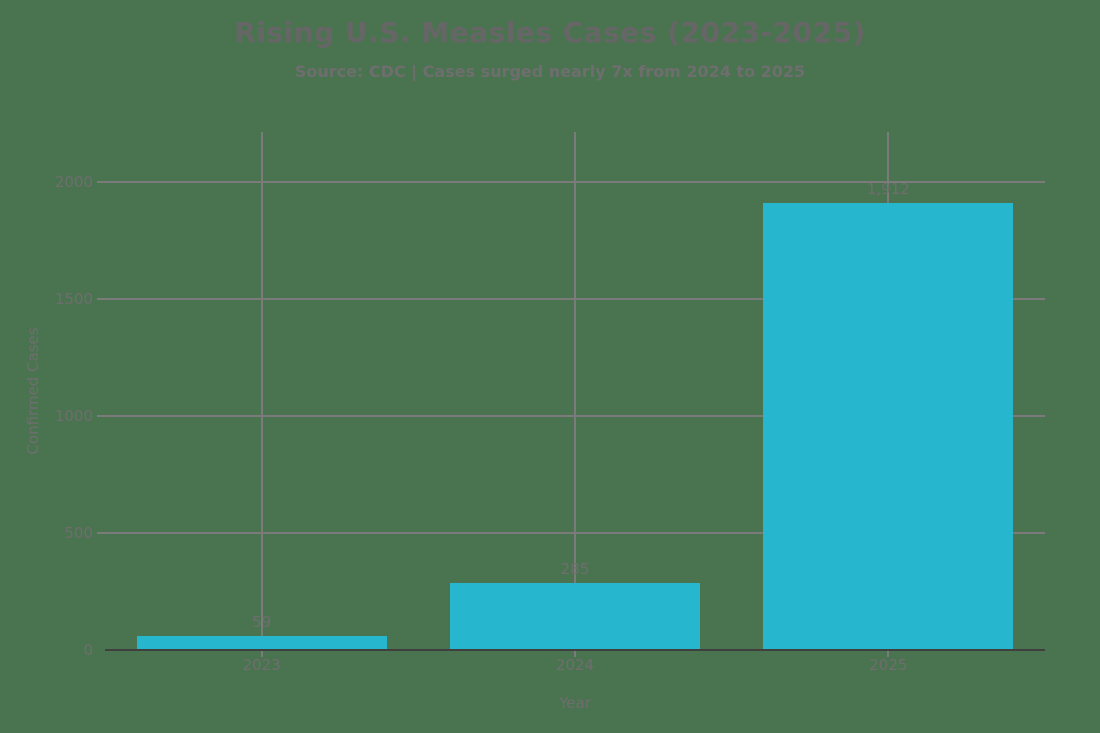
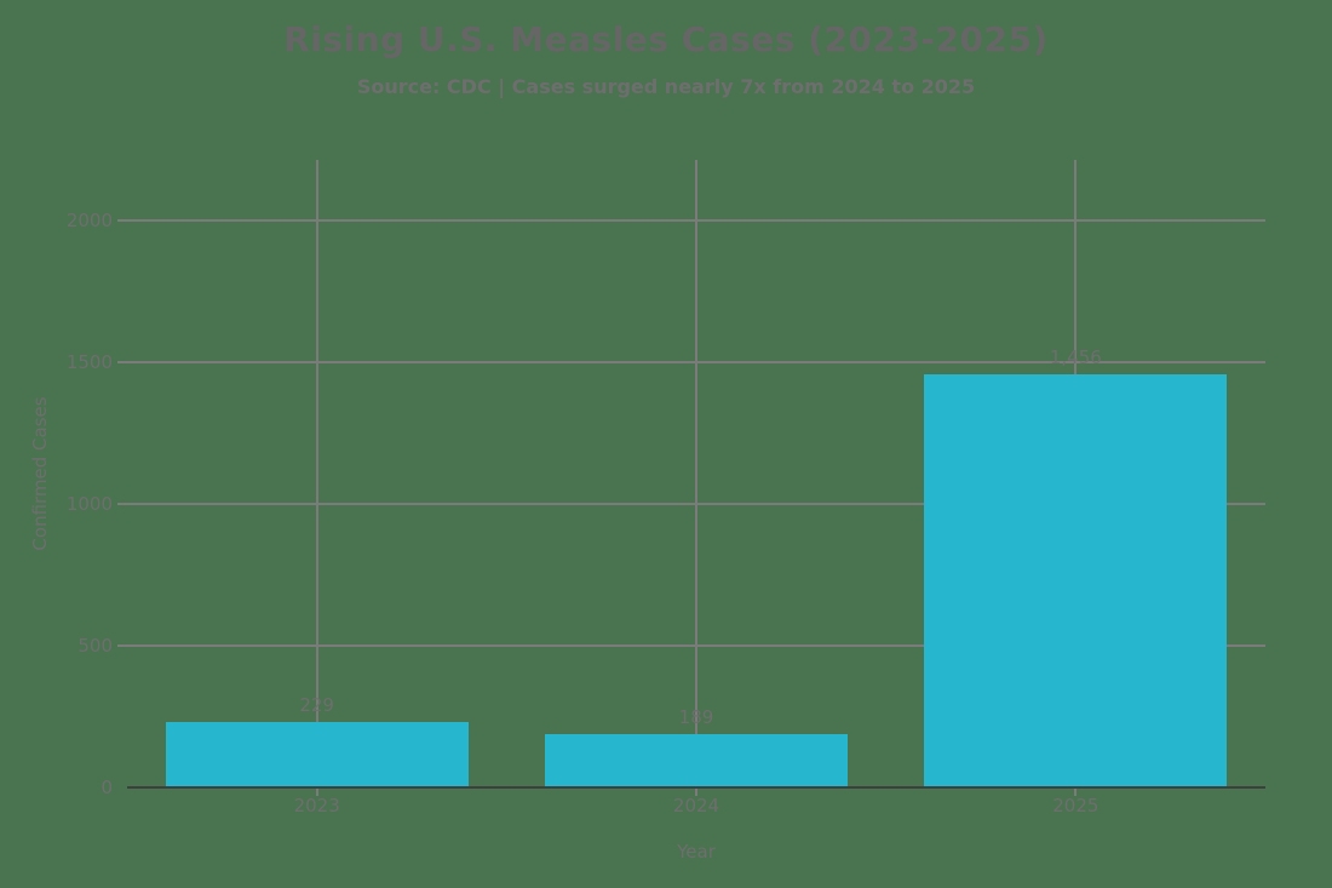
2023: 59 -> 229
2024: 285 -> 189
2025: 1,912 -> 1,456
